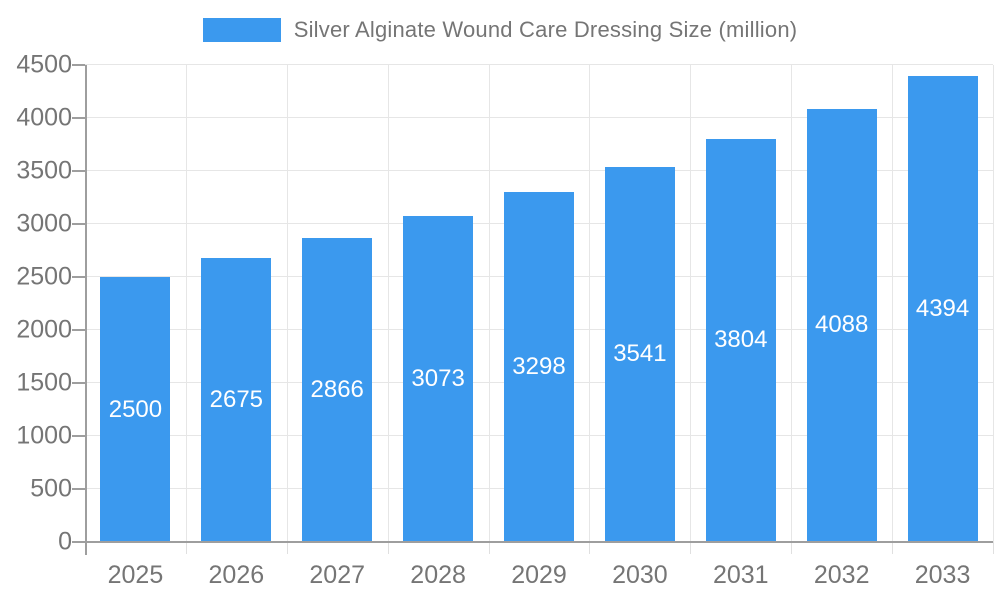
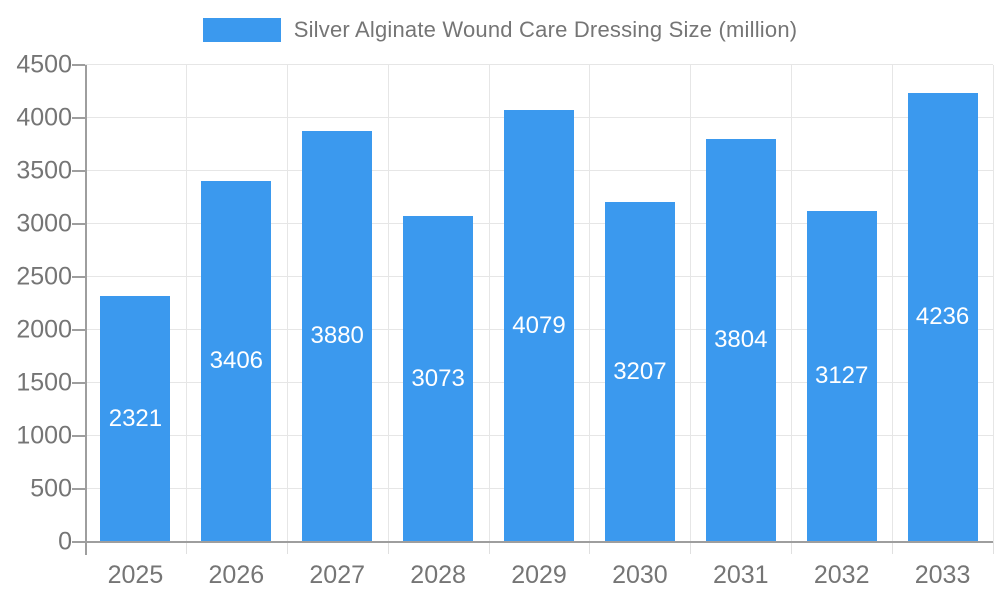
2025: 2500 -> 2321
2026: 2675 -> 3406
2027: 2866 -> 3880
2029: 3298 -> 4079
2030: 3541 -> 3207
2032: 4088 -> 3127
2033: 4394 -> 4236
